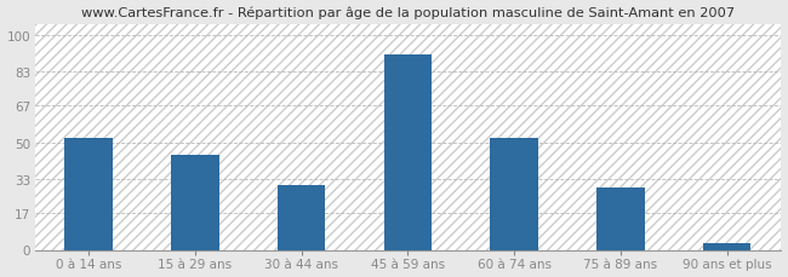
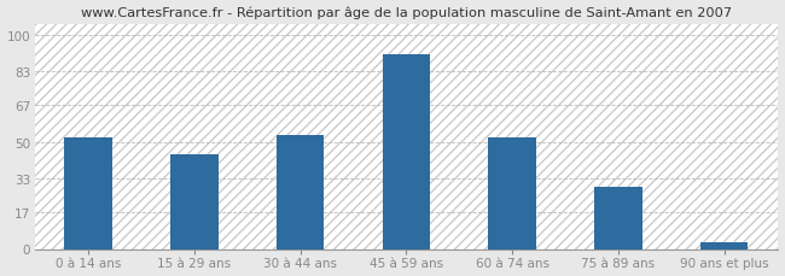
30 à 44 ans: 30 -> 53
